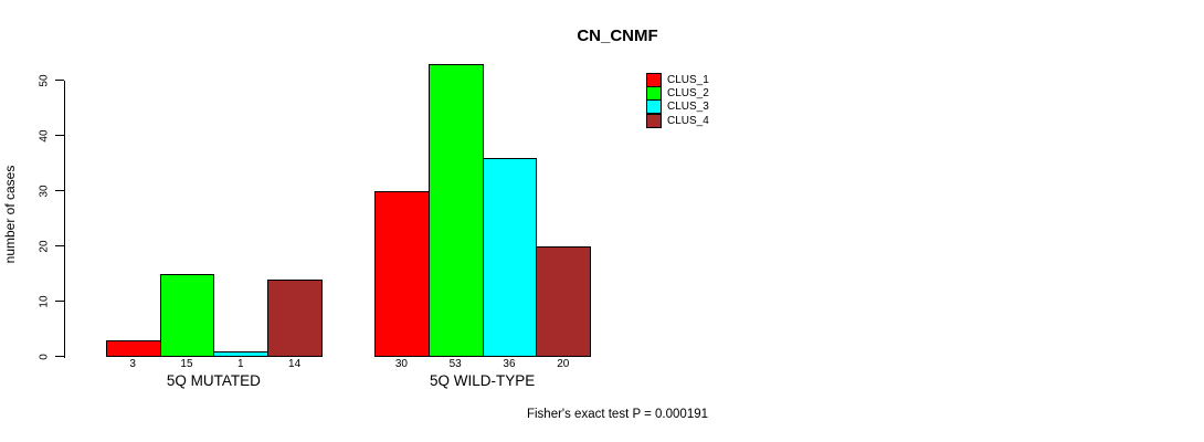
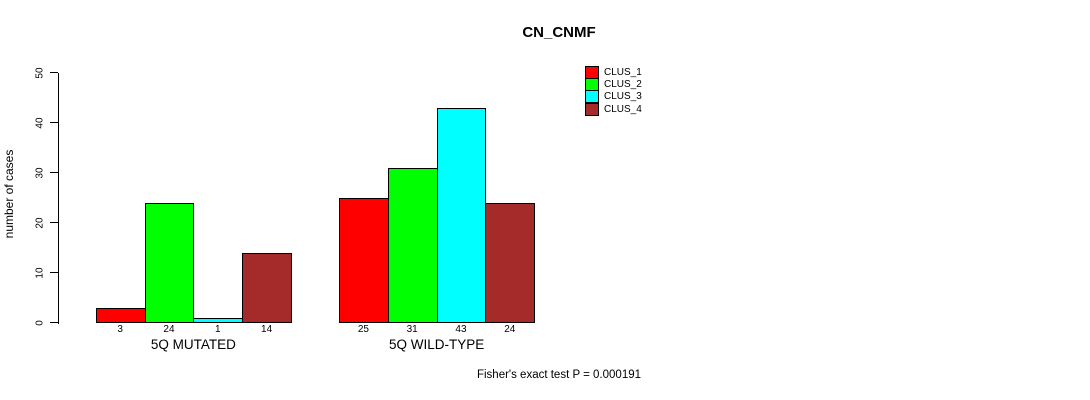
CLUS_2/5Q MUTATED: 15 -> 24
CLUS_1/5Q WILD-TYPE: 30 -> 25
CLUS_2/5Q WILD-TYPE: 53 -> 31
CLUS_3/5Q WILD-TYPE: 36 -> 43
CLUS_4/5Q WILD-TYPE: 20 -> 24
